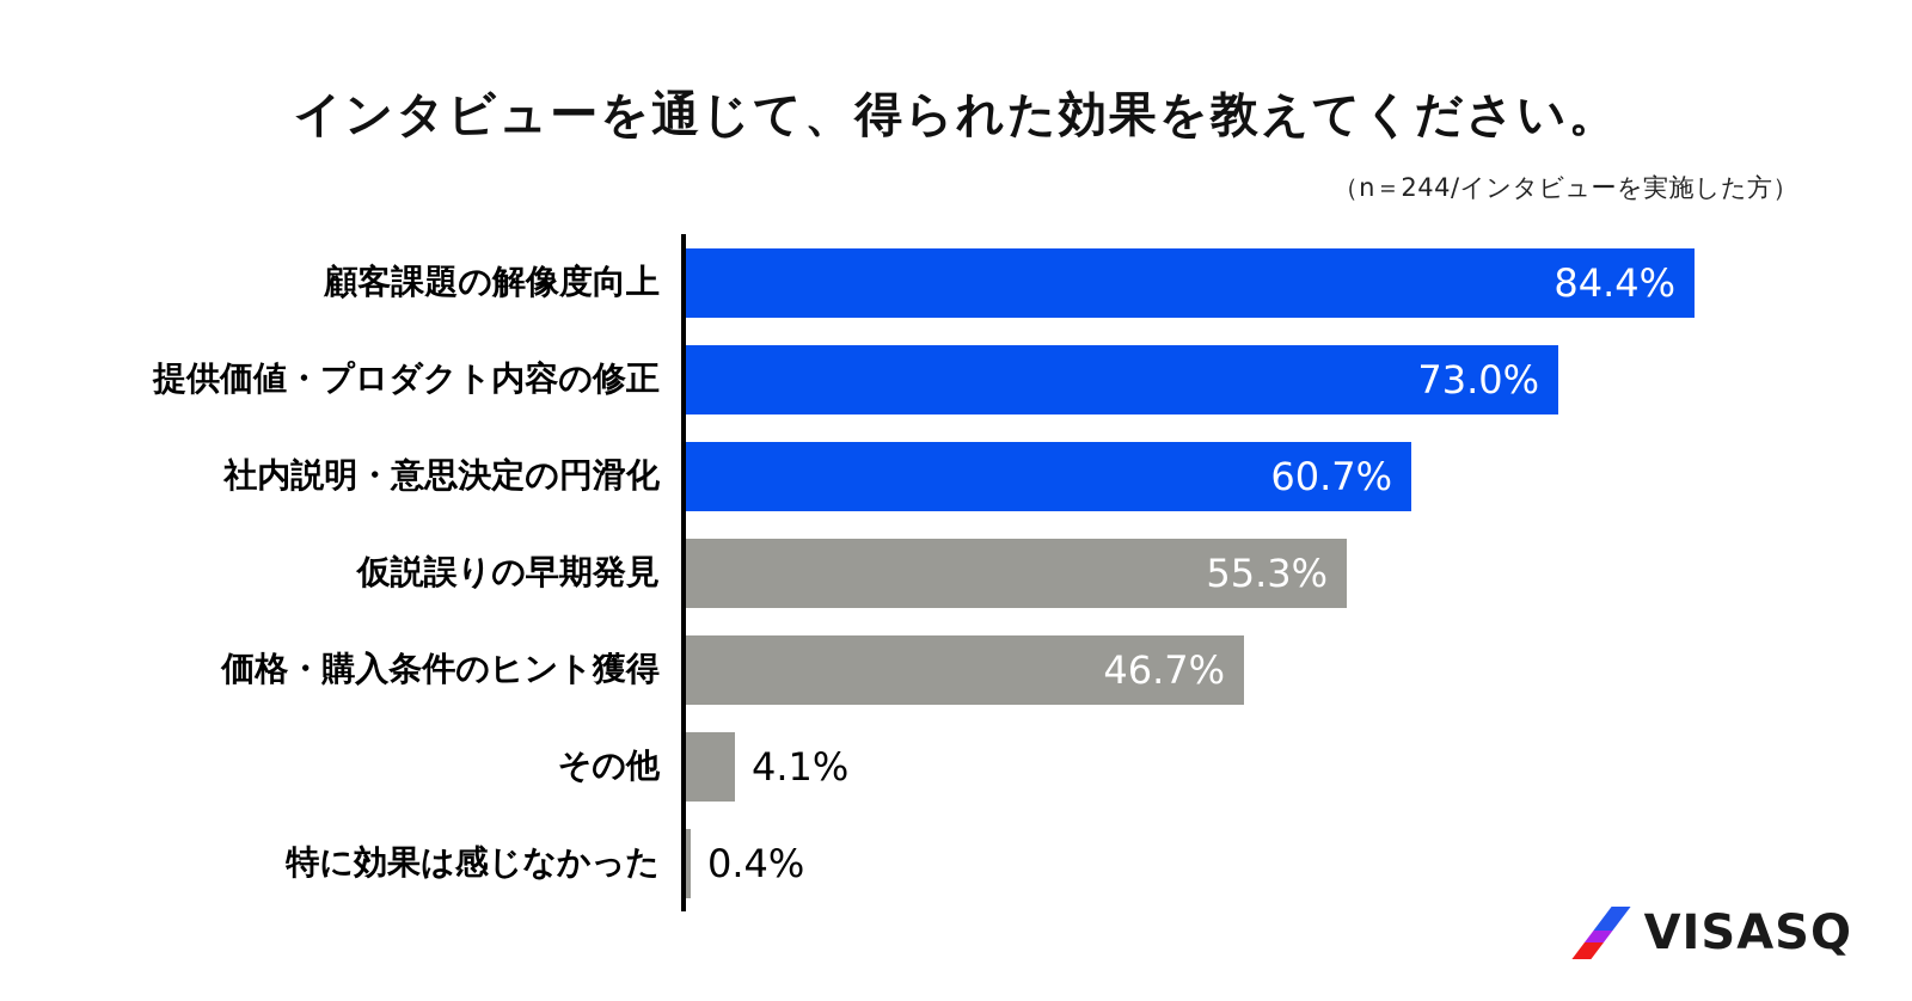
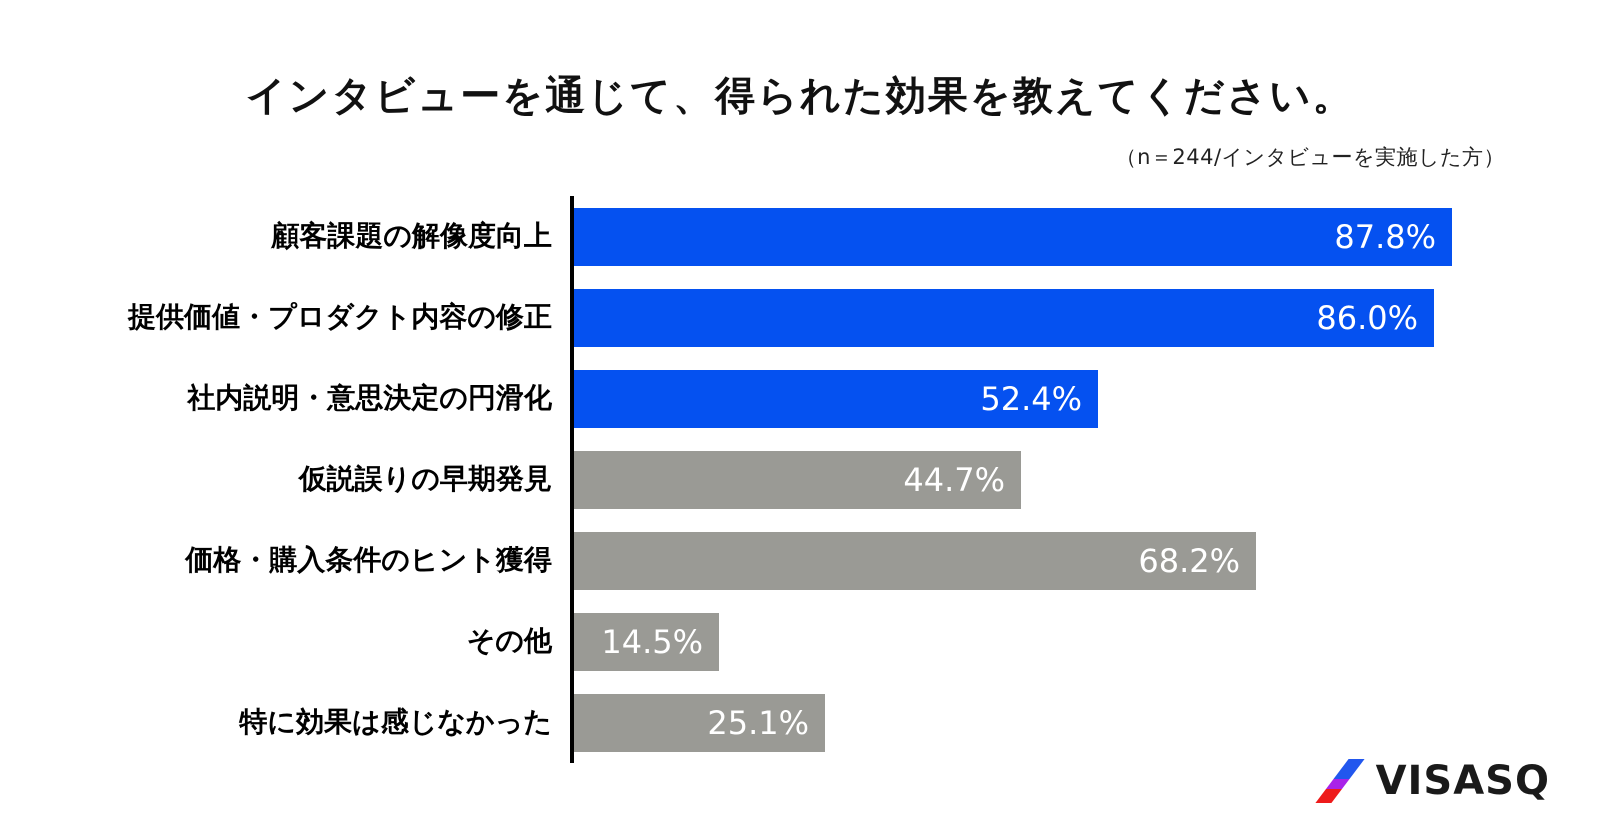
顧客課題の解像度向上: 84.4% -> 87.8%
提供価値・プロダクト内容の修正: 73.0% -> 86.0%
社内説明・意思決定の円滑化: 60.7% -> 52.4%
仮説誤りの早期発見: 55.3% -> 44.7%
価格・購入条件のヒント獲得: 46.7% -> 68.2%
その他: 4.1% -> 14.5%
特に効果は感じなかった: 0.4% -> 25.1%
